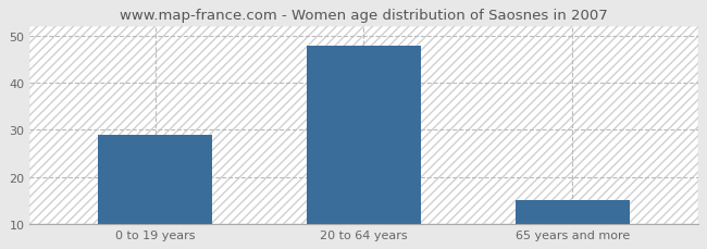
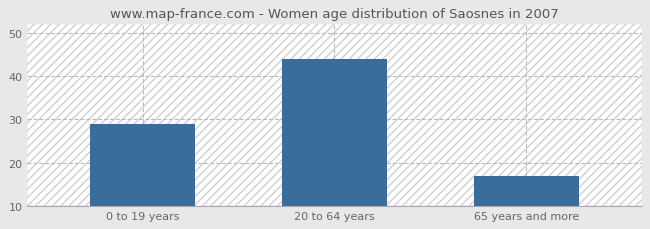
20 to 64 years: 48 -> 44
65 years and more: 15 -> 17
